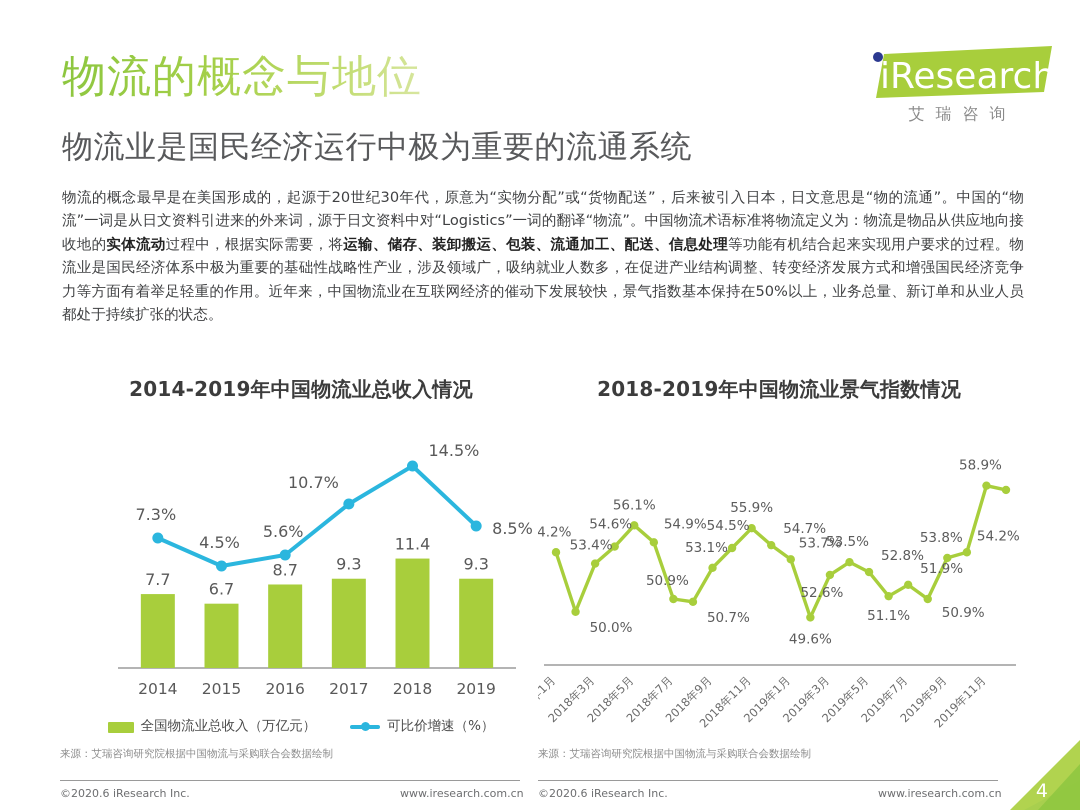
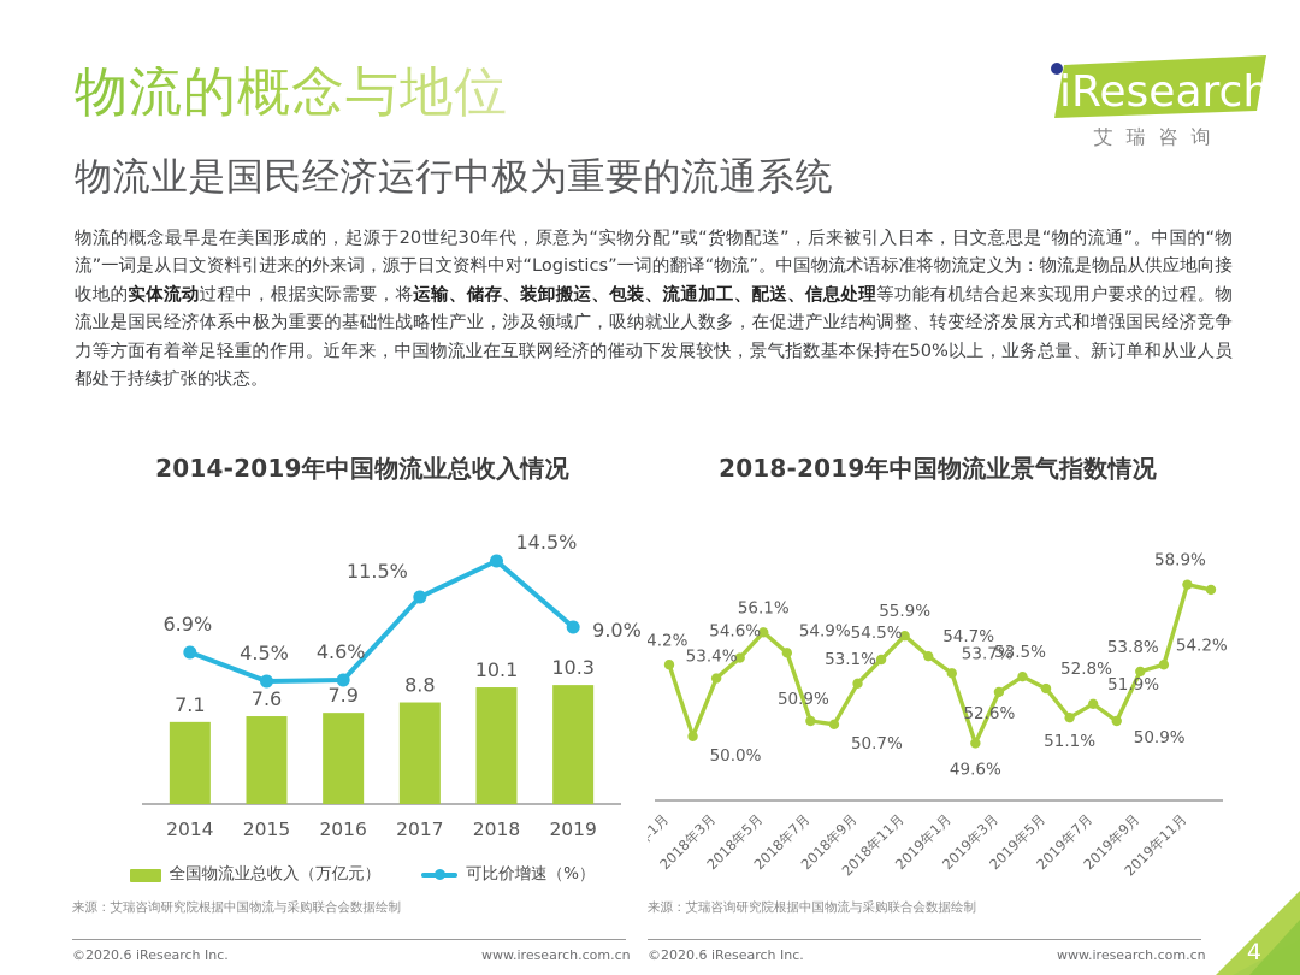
2014-2019年中国物流业总收入情况/全国物流业总收入（万亿元）/2014: 7.7 -> 7.1
2014-2019年中国物流业总收入情况/可比价增速（%）/2014: 7.3% -> 6.9%
2014-2019年中国物流业总收入情况/全国物流业总收入（万亿元）/2015: 6.7 -> 7.6
2014-2019年中国物流业总收入情况/全国物流业总收入（万亿元）/2016: 8.7 -> 7.9
2014-2019年中国物流业总收入情况/可比价增速（%）/2016: 5.6% -> 4.6%
2014-2019年中国物流业总收入情况/全国物流业总收入（万亿元）/2017: 9.3 -> 8.8
2014-2019年中国物流业总收入情况/可比价增速（%）/2017: 10.7% -> 11.5%
2014-2019年中国物流业总收入情况/全国物流业总收入（万亿元）/2018: 11.4 -> 10.1
2014-2019年中国物流业总收入情况/全国物流业总收入（万亿元）/2019: 9.3 -> 10.3
2014-2019年中国物流业总收入情况/可比价增速（%）/2019: 8.5% -> 9.0%
